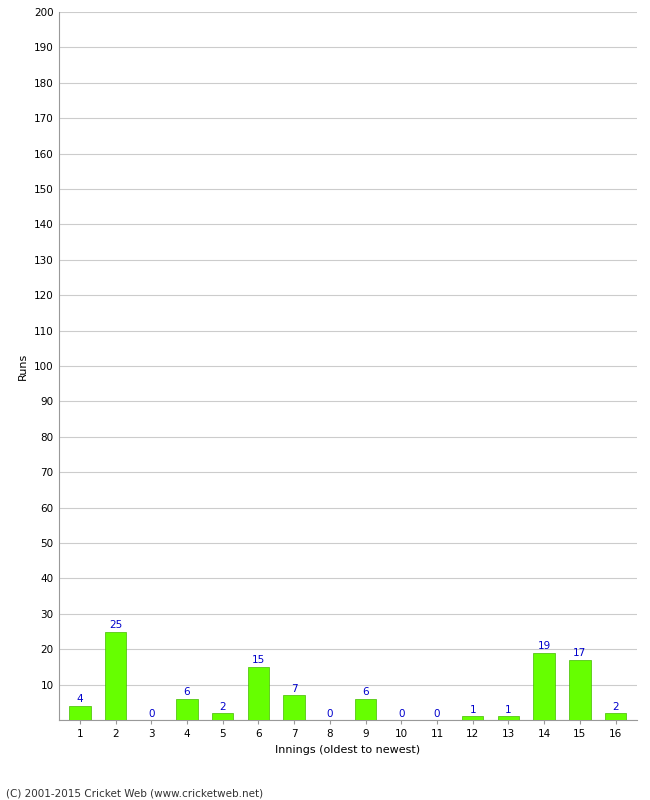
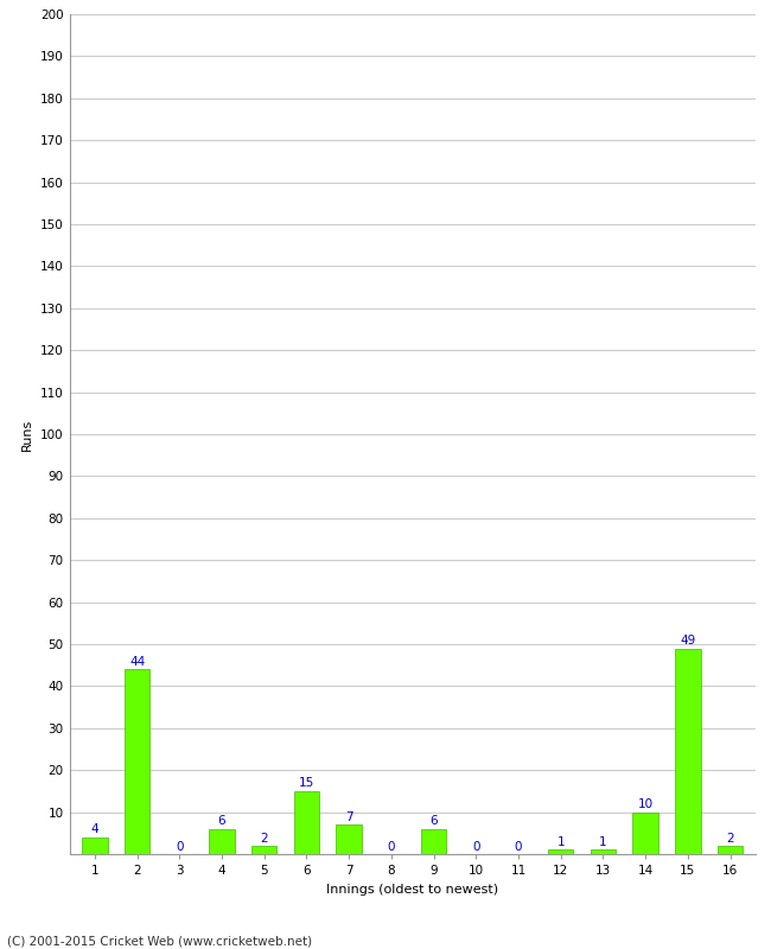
2: 25 -> 44
14: 19 -> 10
15: 17 -> 49
